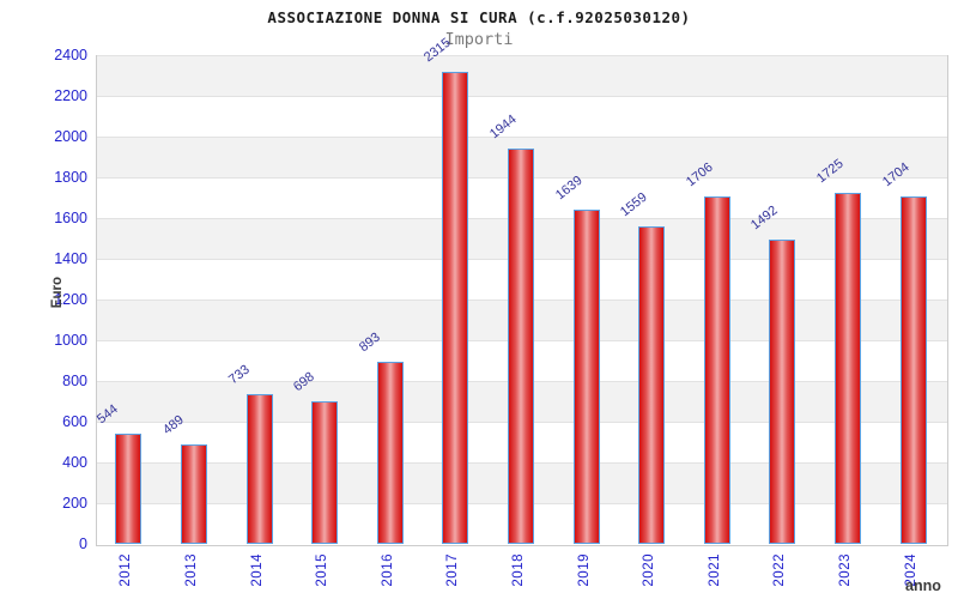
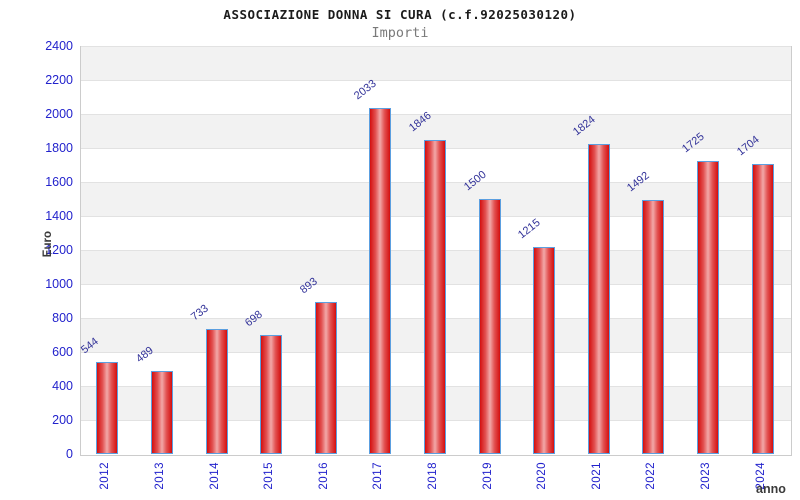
2017: 2315 -> 2033
2018: 1944 -> 1846
2019: 1639 -> 1500
2020: 1559 -> 1215
2021: 1706 -> 1824
